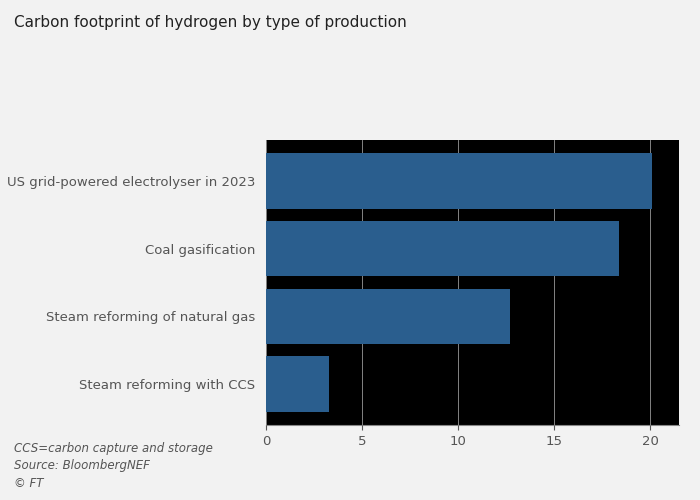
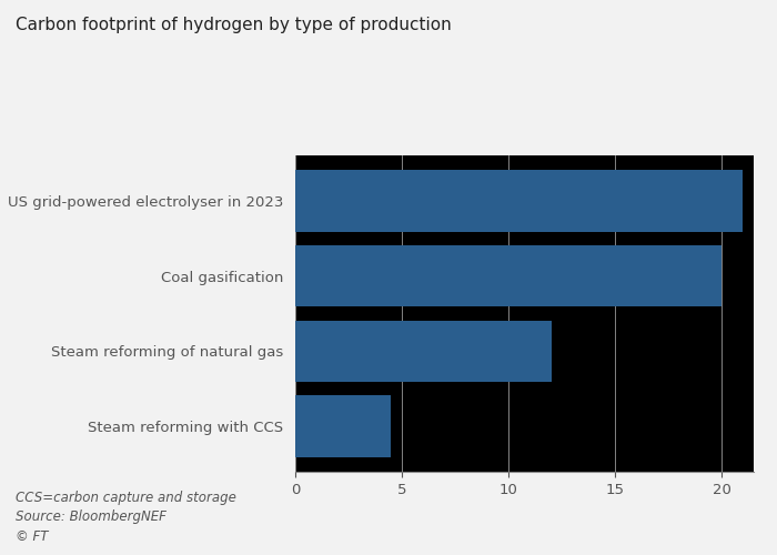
US grid-powered electrolyser in 2023: 20.1 -> 21.0
Coal gasification: 18.4 -> 20.0
Steam reforming of natural gas: 12.7 -> 12.0
Steam reforming with CCS: 3.3 -> 4.5
